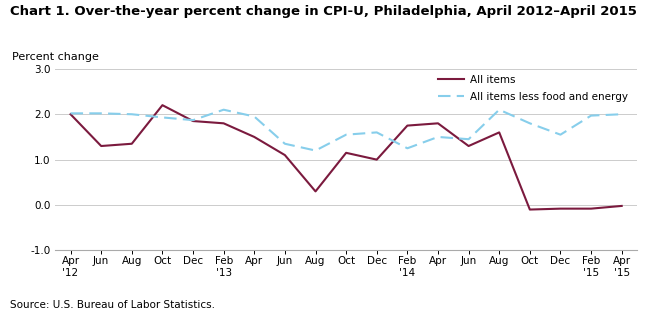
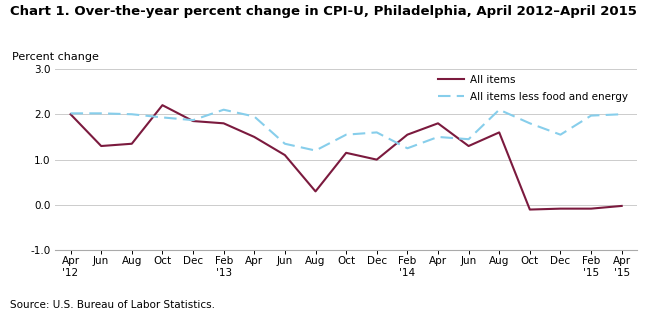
All items/Feb '14: 1.75 -> 1.55
